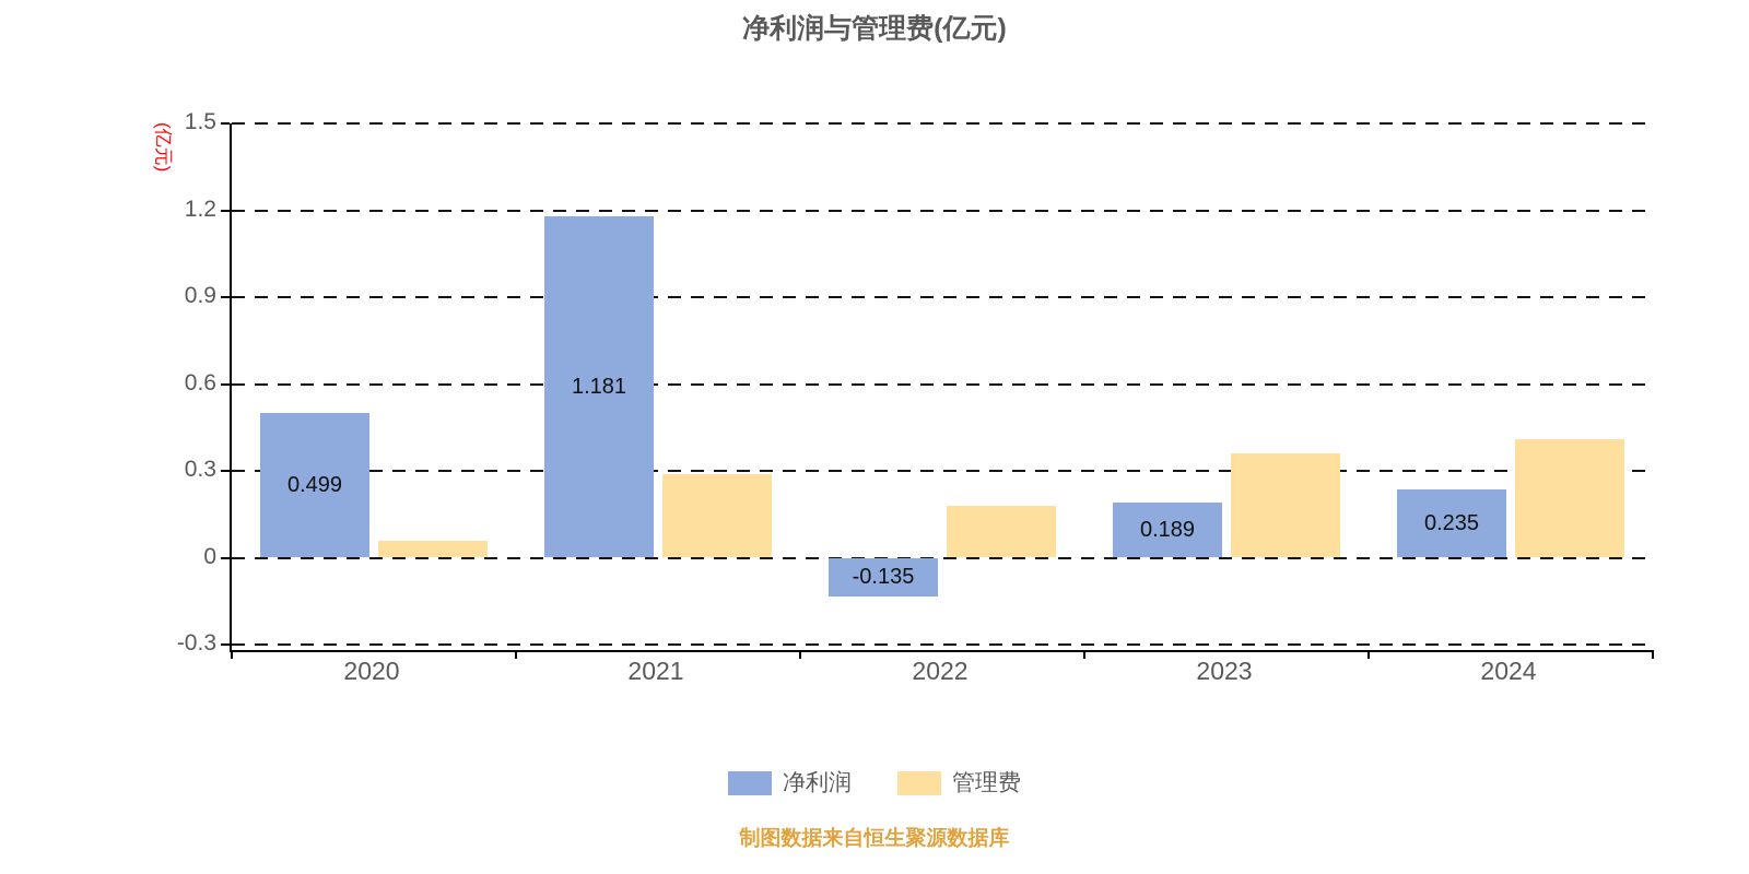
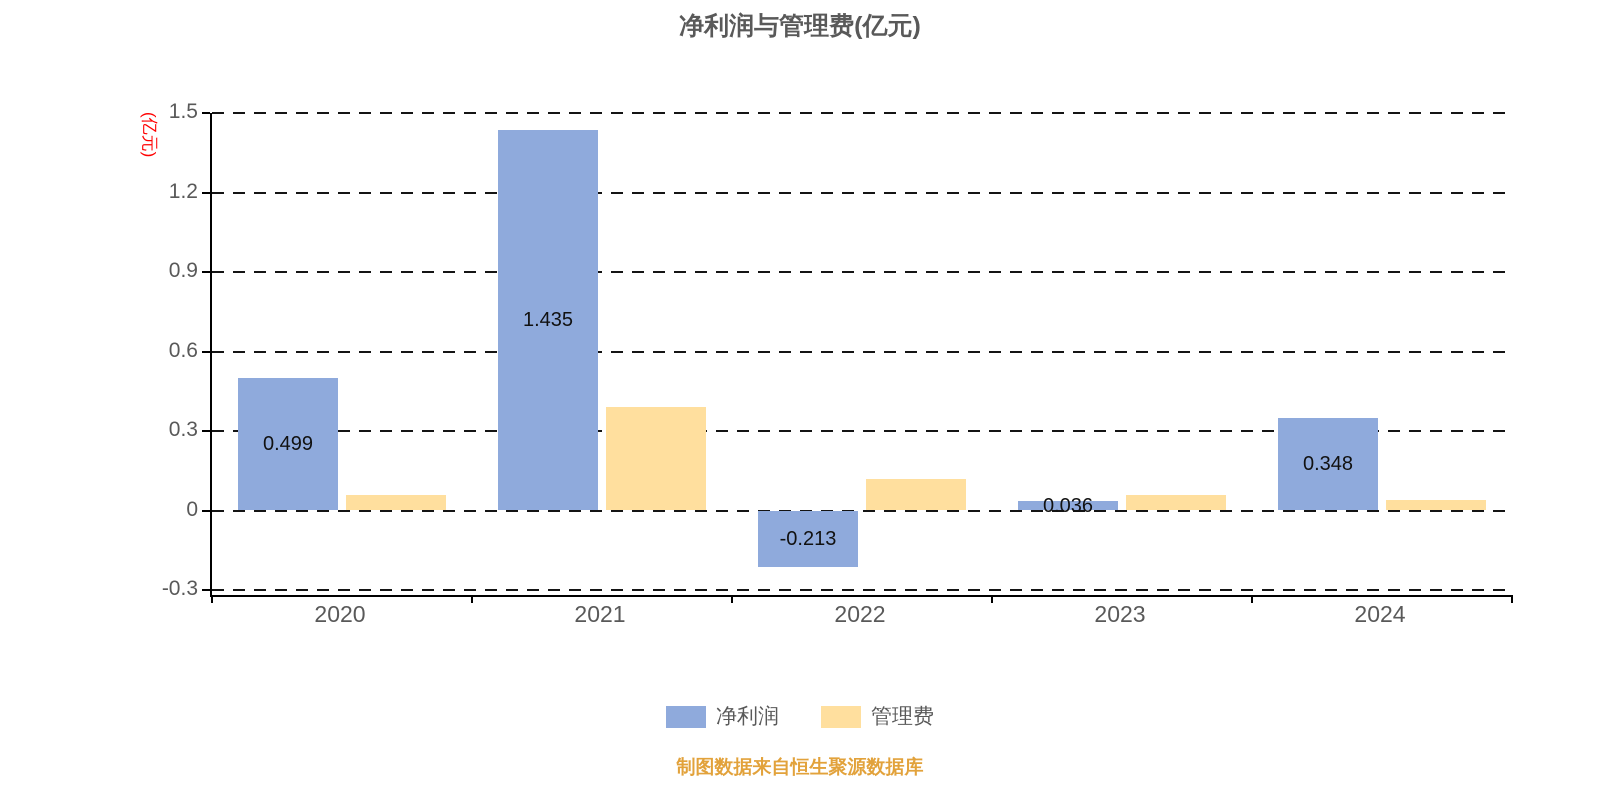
净利润/2021: 1.181 -> 1.435
管理费/2021: 0.29 -> 0.39
净利润/2022: -0.135 -> -0.213
管理费/2022: 0.18 -> 0.12
净利润/2023: 0.189 -> 0.036
管理费/2023: 0.36 -> 0.06
净利润/2024: 0.235 -> 0.348
管理费/2024: 0.41 -> 0.04
